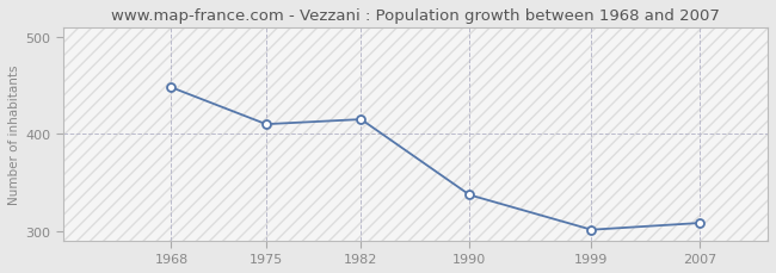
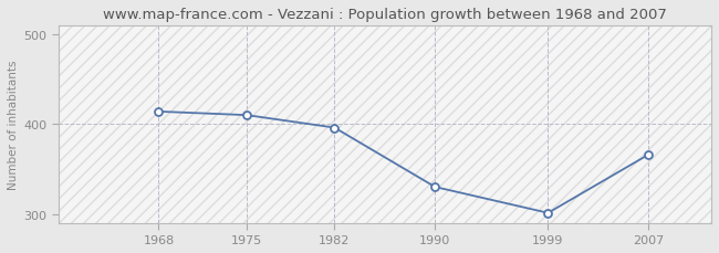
1968: 448 -> 414
1982: 415 -> 396
1990: 337 -> 330
2007: 308 -> 366
